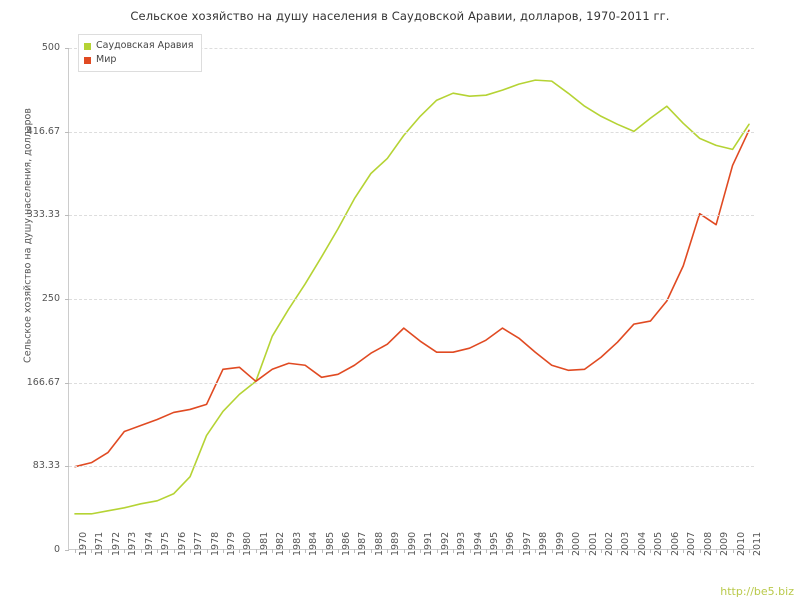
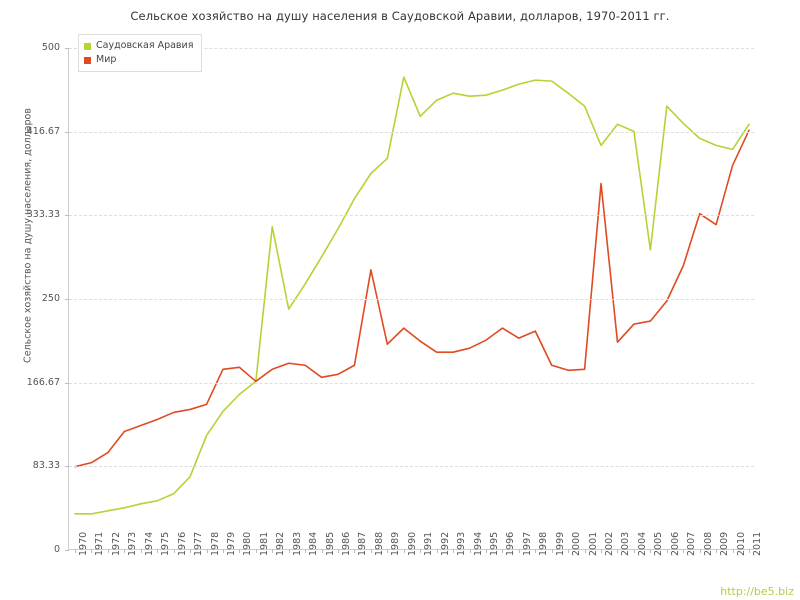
Саудовская Аравия/1982: 213 -> 322
Мир/1988: 196 -> 279
Саудовская Аравия/1990: 413 -> 471
Мир/1998: 197 -> 218
Саудовская Аравия/2002: 432 -> 403
Мир/2002: 192 -> 365
Саудовская Аравия/2005: 430 -> 299
